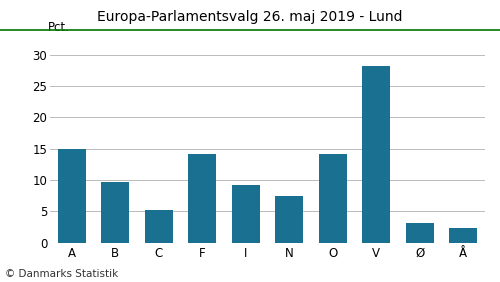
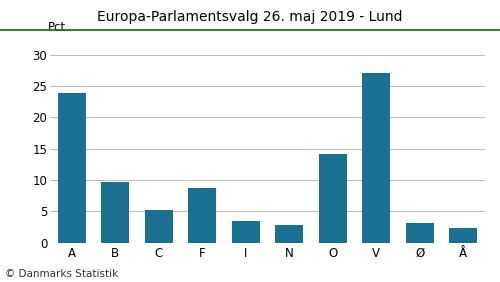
A: 15.0 -> 23.9
F: 14.2 -> 8.7
I: 9.2 -> 3.4
N: 7.4 -> 2.8
V: 28.2 -> 27.1
